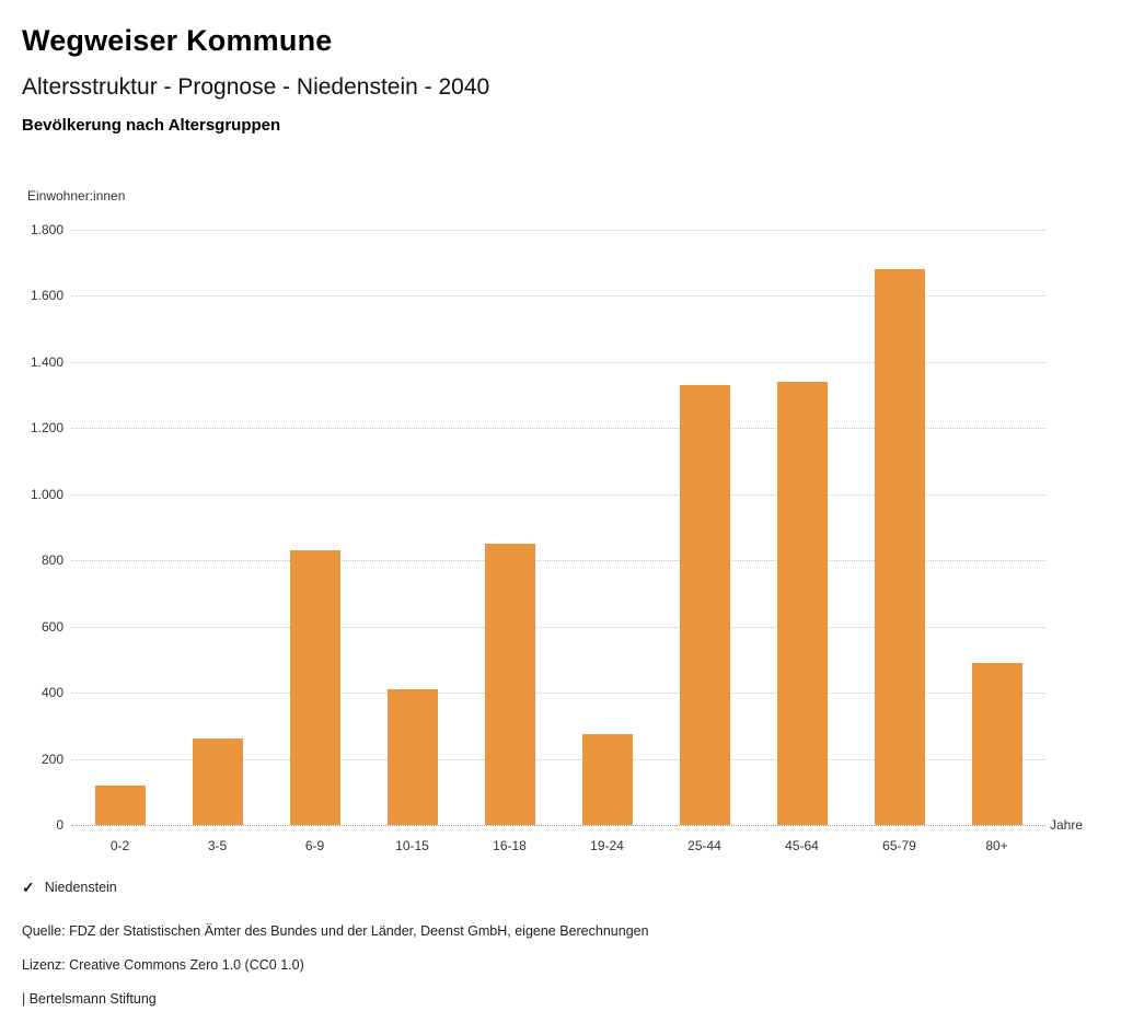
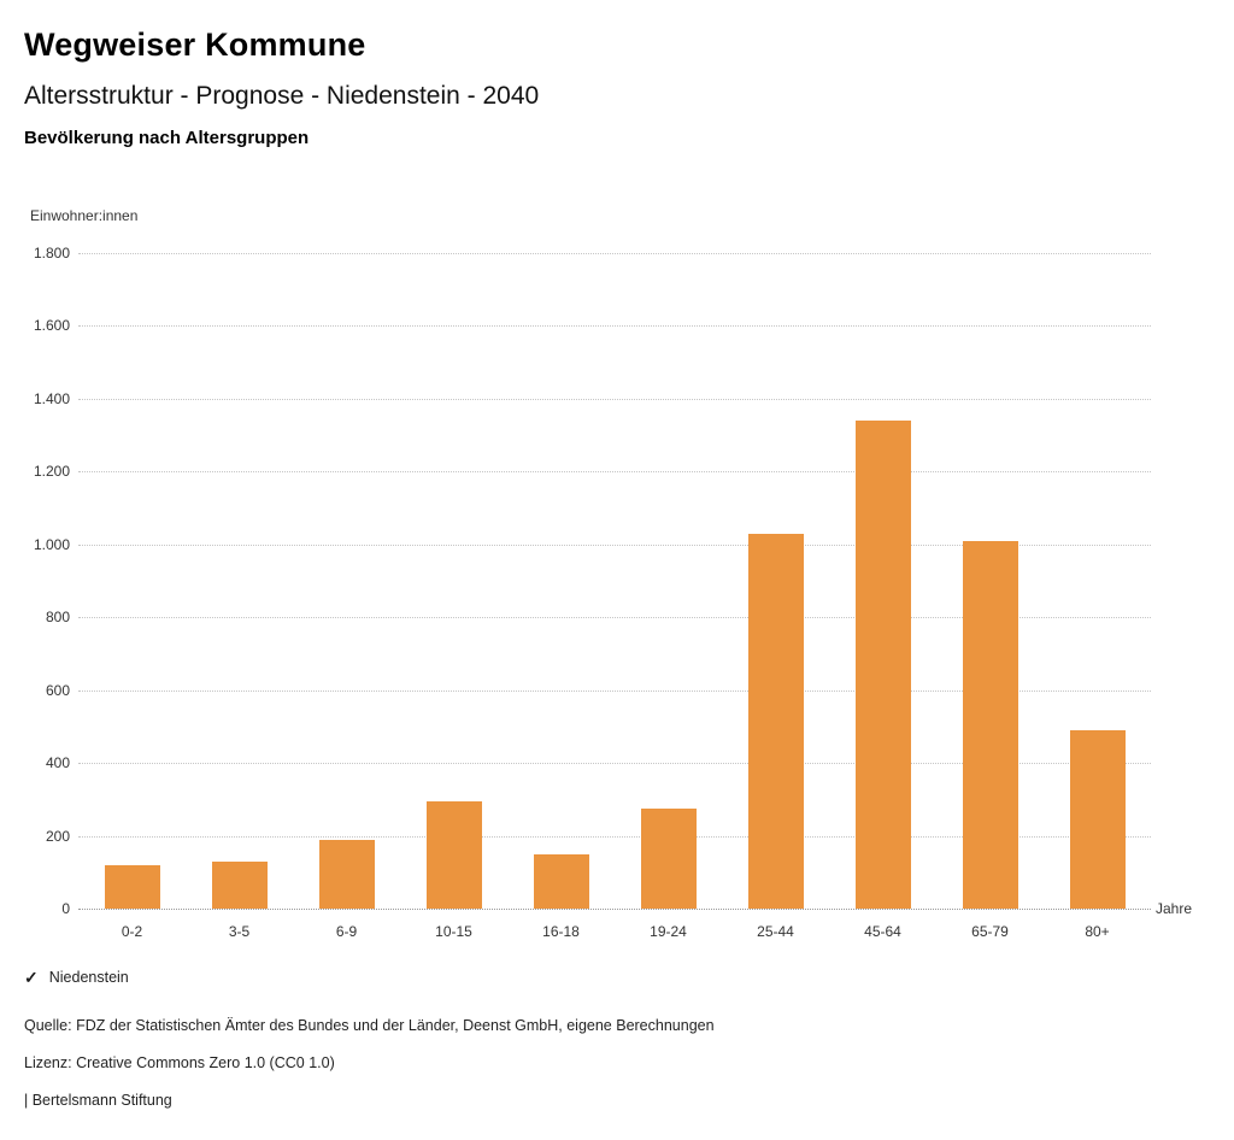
3-5: 260 -> 130
6-9: 830 -> 190
10-15: 410 -> 300
16-18: 850 -> 150
25-44: 1330 -> 1030
65-79: 1680 -> 1010
